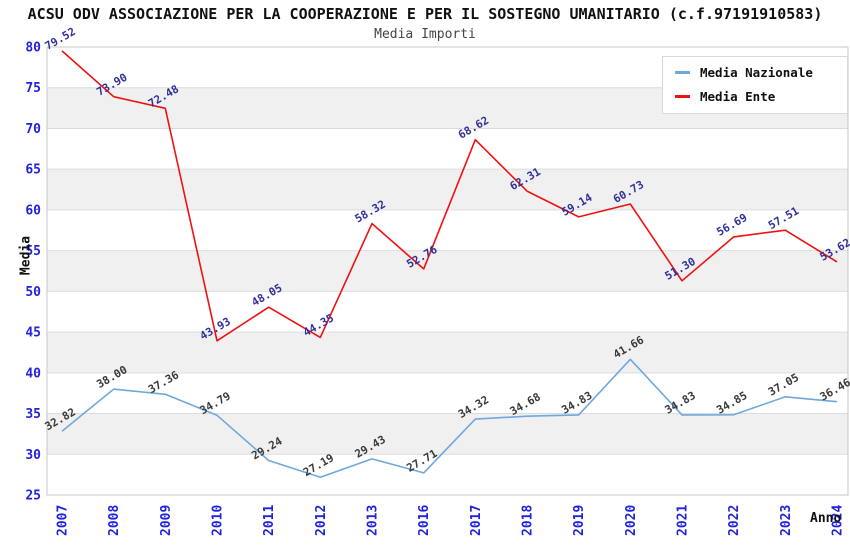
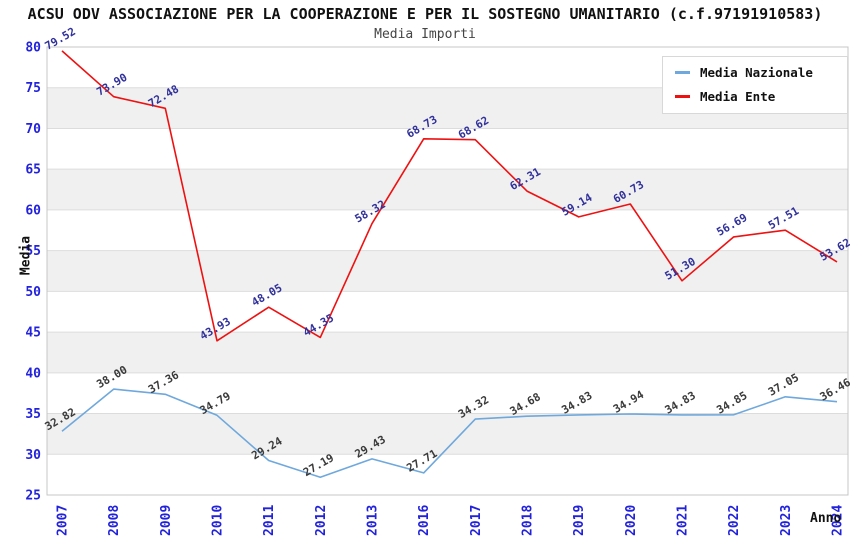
Media Ente/2016: 52.76 -> 68.73
Media Nazionale/2020: 41.66 -> 34.94
